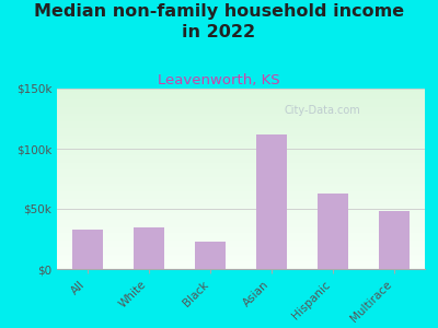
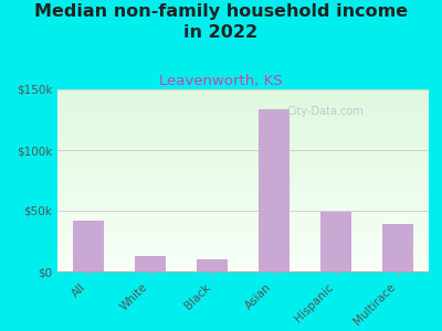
All: $33k -> $42k
White: $35k -> $13k
Black: $23k -> $10k
Asian: $112k -> $134k
Hispanic: $63k -> $49k
Multirace: $48k -> $39k
